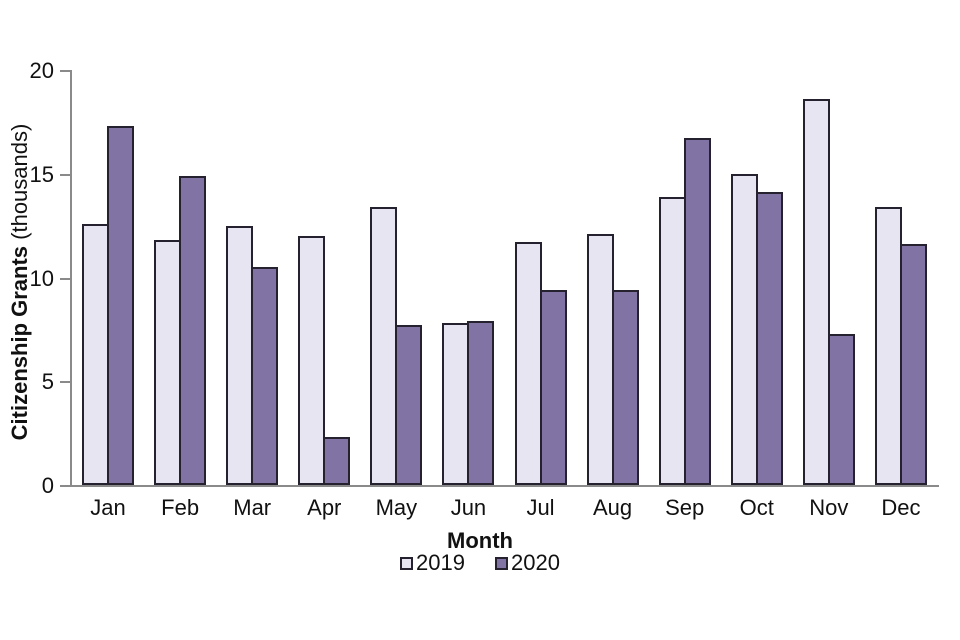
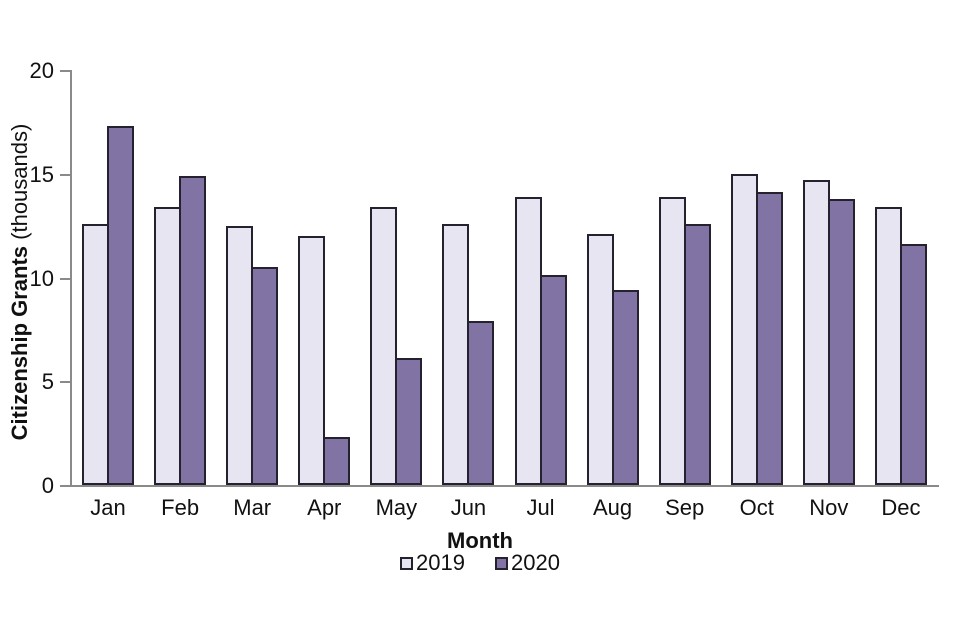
2019/Feb: 11.8 -> 13.4
2020/May: 7.7 -> 6.1
2019/Jun: 7.8 -> 12.6
2019/Jul: 11.7 -> 13.9
2020/Jul: 9.4 -> 10.1
2020/Sep: 16.7 -> 12.6
2019/Nov: 18.6 -> 14.7
2020/Nov: 7.3 -> 13.8
